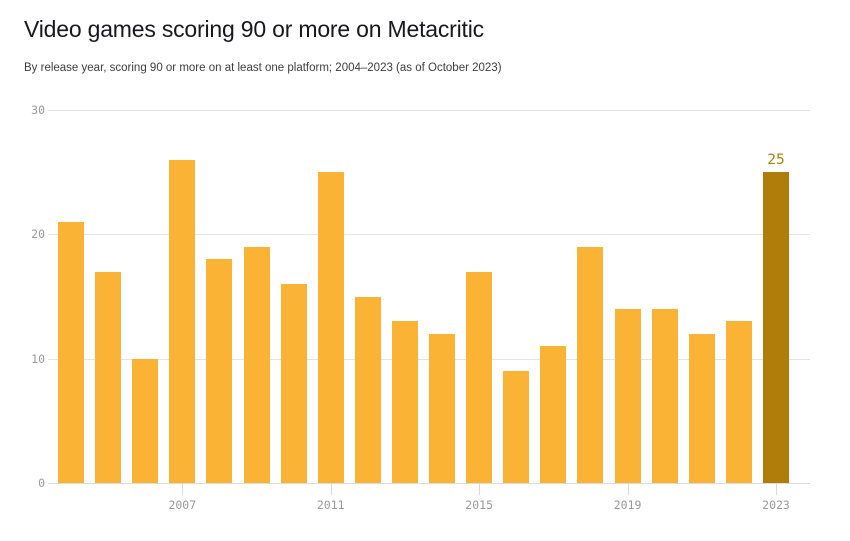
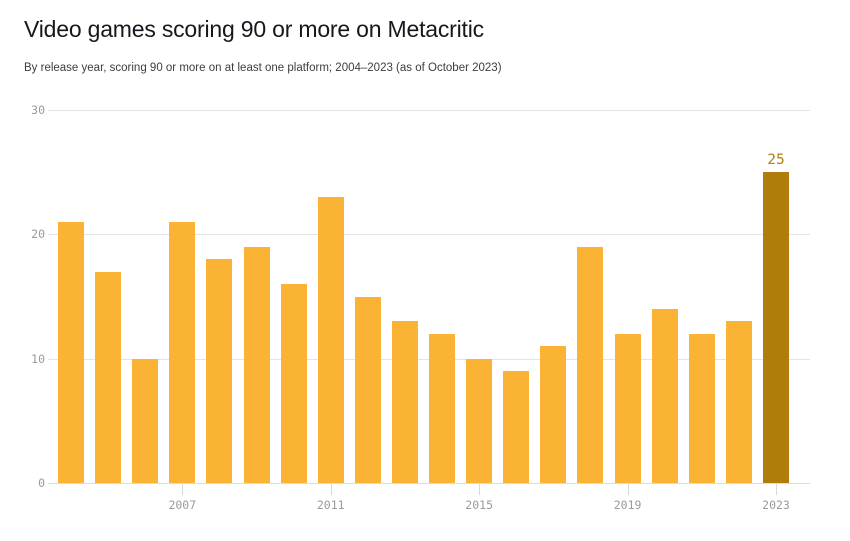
2007: 26 -> 21
2011: 25 -> 23
2015: 17 -> 10
2019: 14 -> 12
